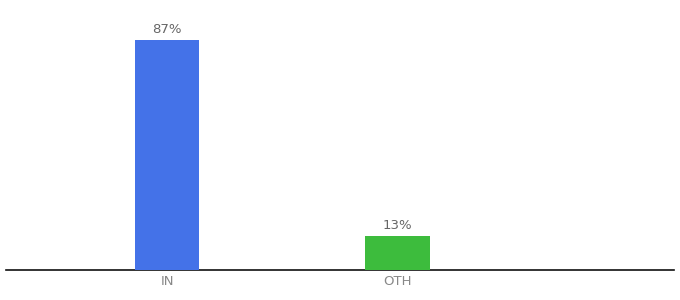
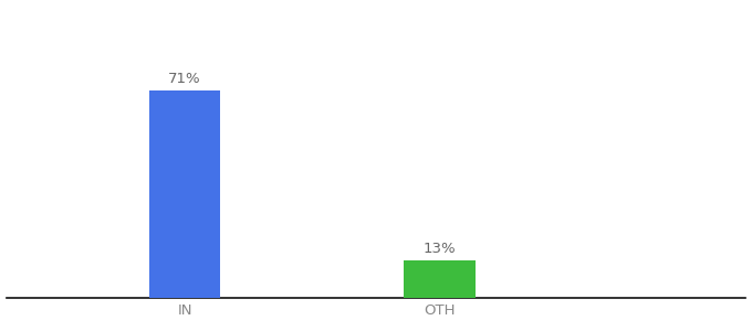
IN: 87% -> 71%
